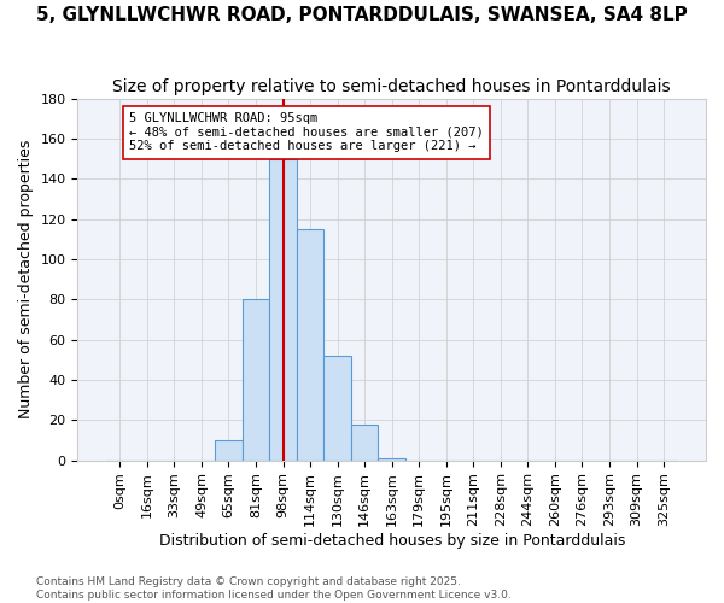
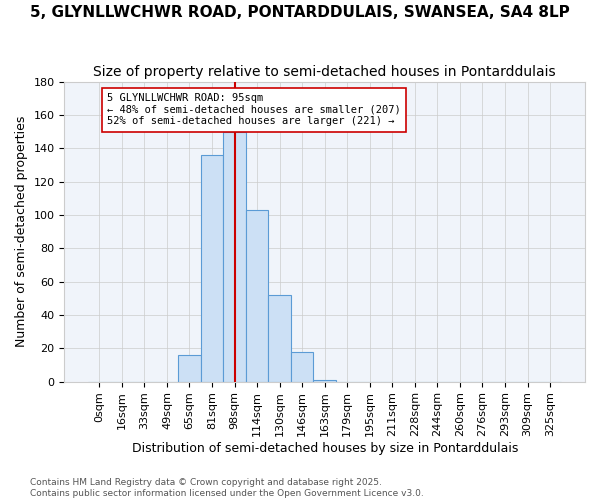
65sqm: 10 -> 16
81sqm: 80 -> 136
114sqm: 115 -> 103
